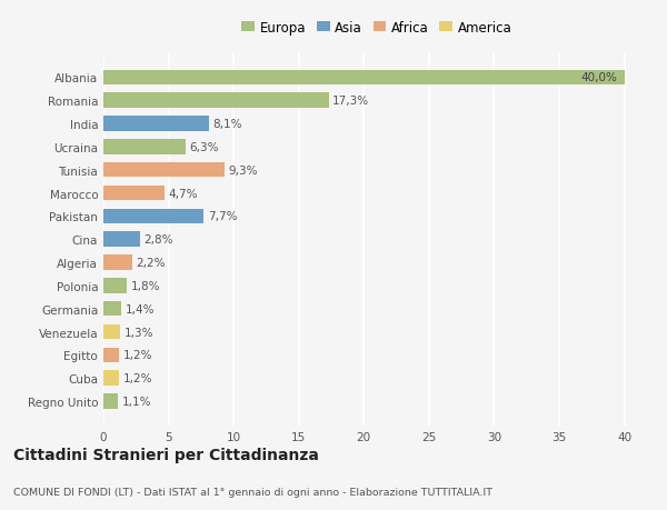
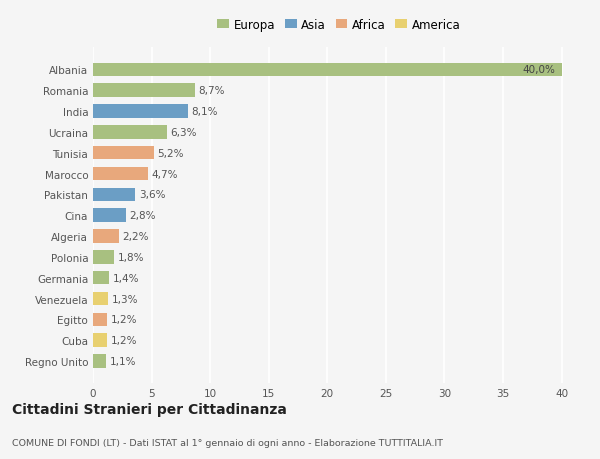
Romania: 17,3% -> 8,7%
Tunisia: 9,3% -> 5,2%
Pakistan: 7,7% -> 3,6%
